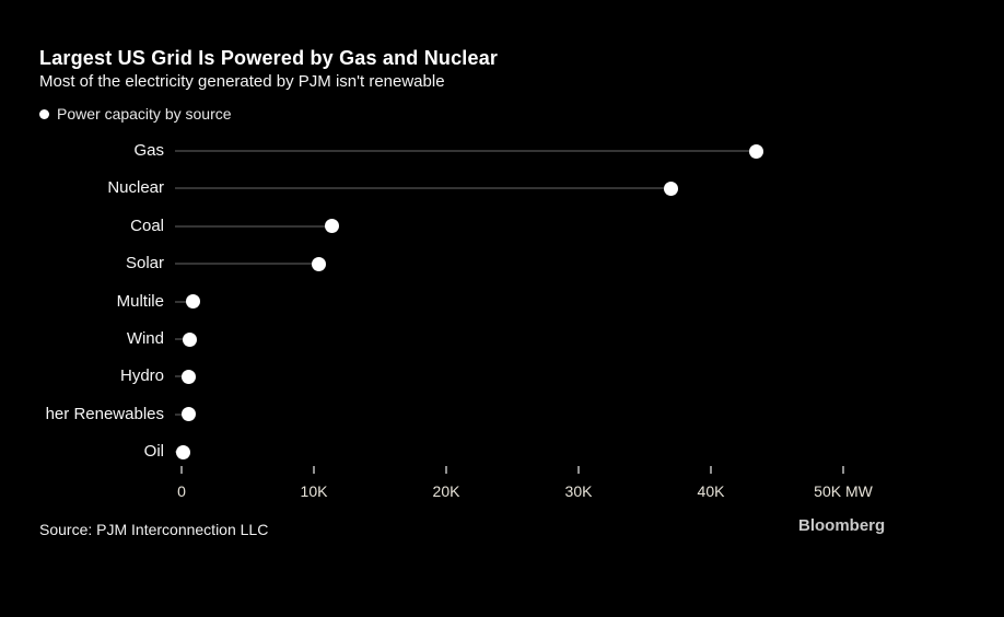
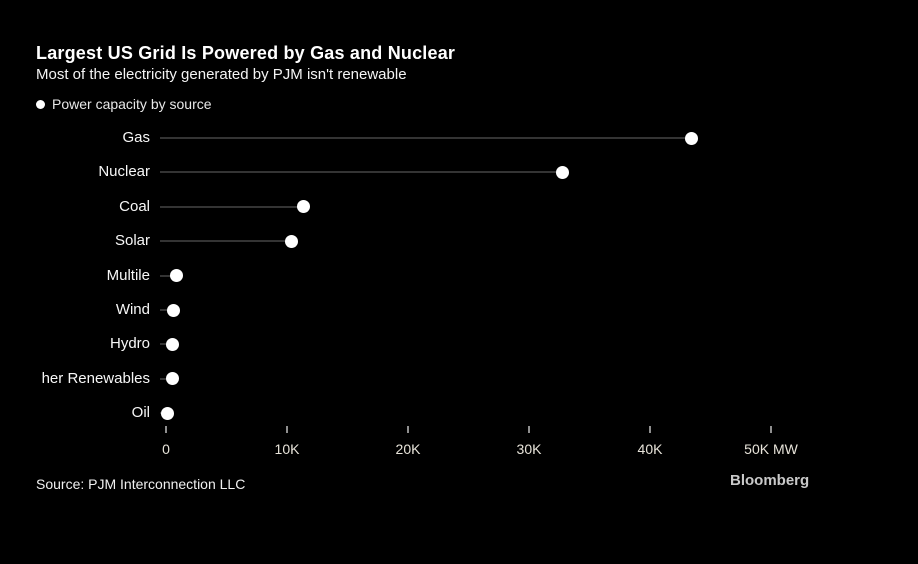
Nuclear: 37.0K -> 32.8K
